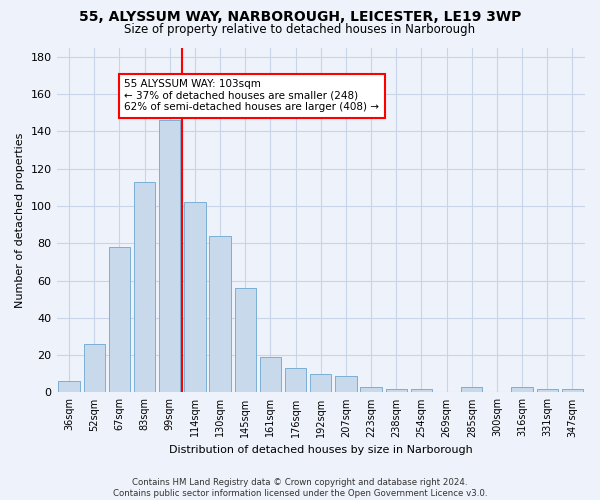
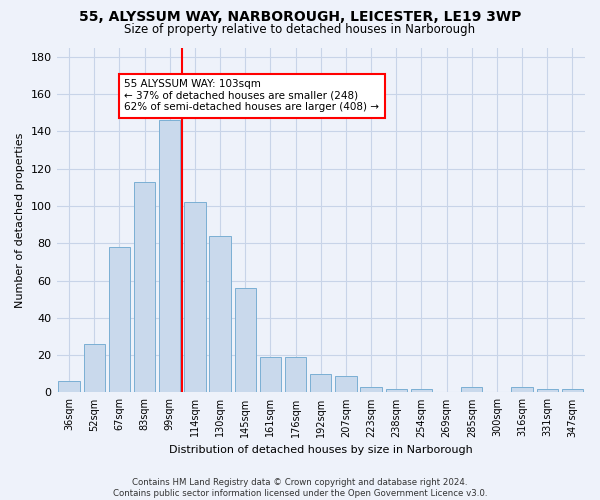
176sqm: 13 -> 19
